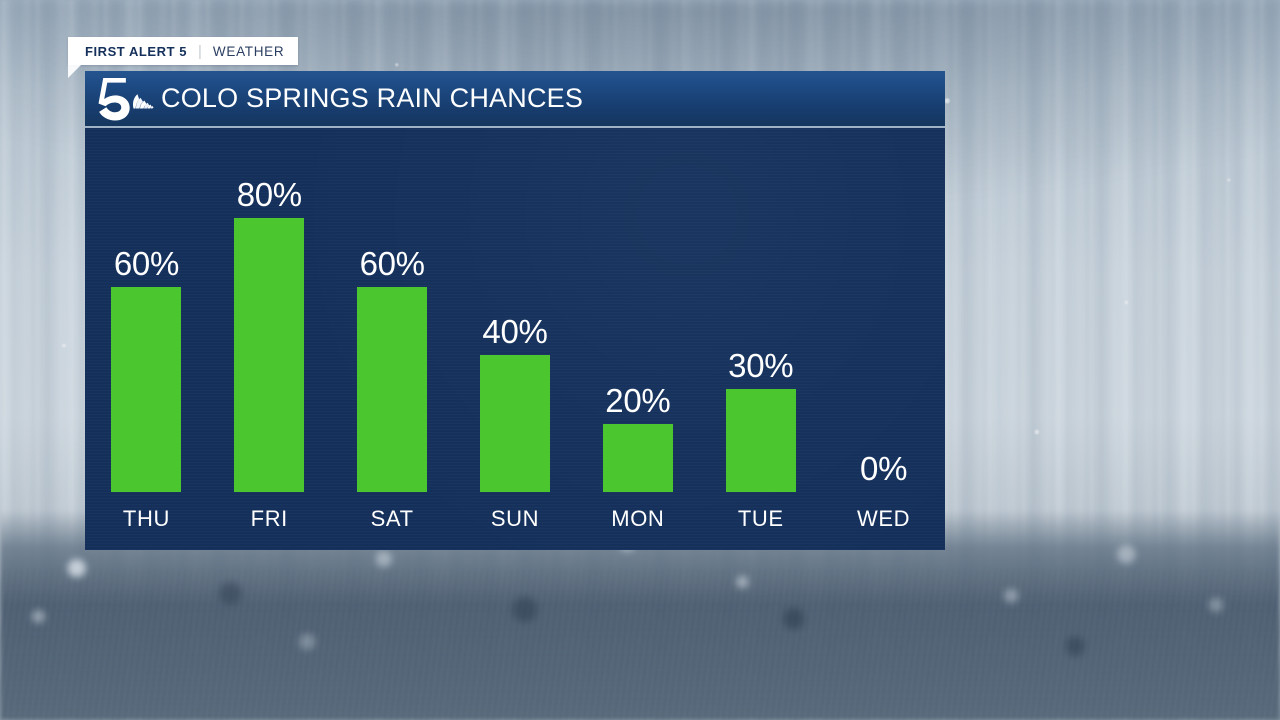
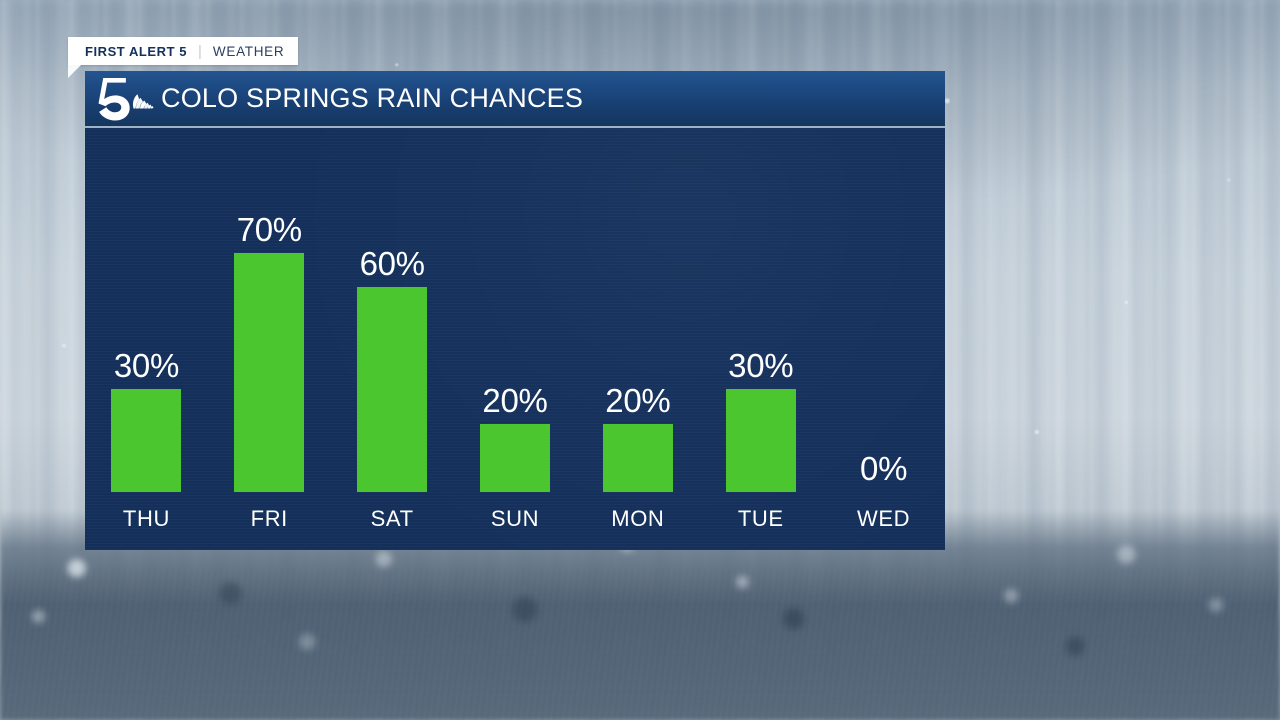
THU: 60% -> 30%
FRI: 80% -> 70%
SUN: 40% -> 20%
